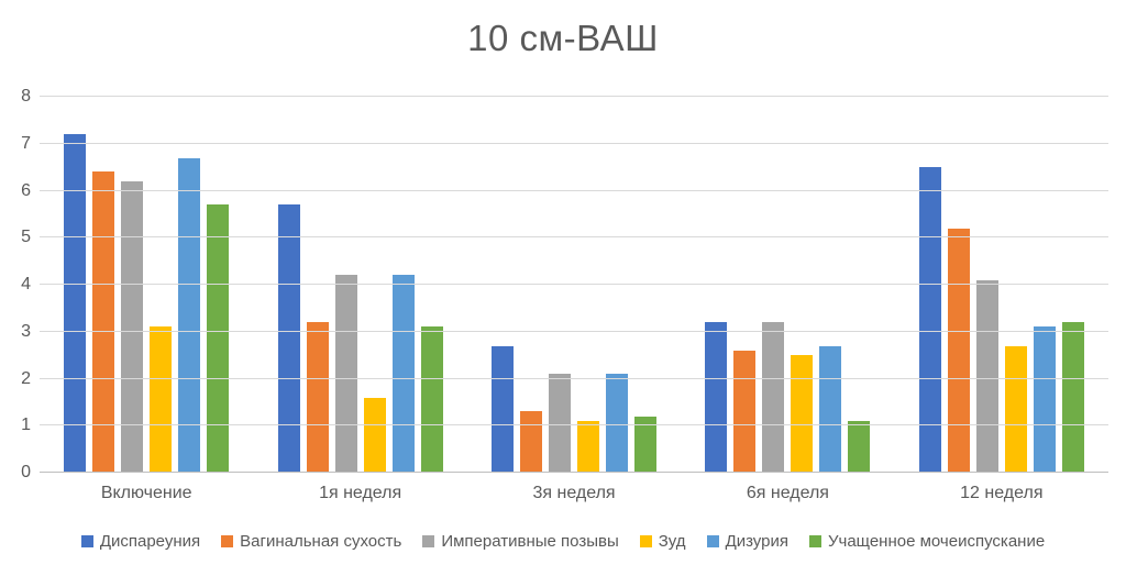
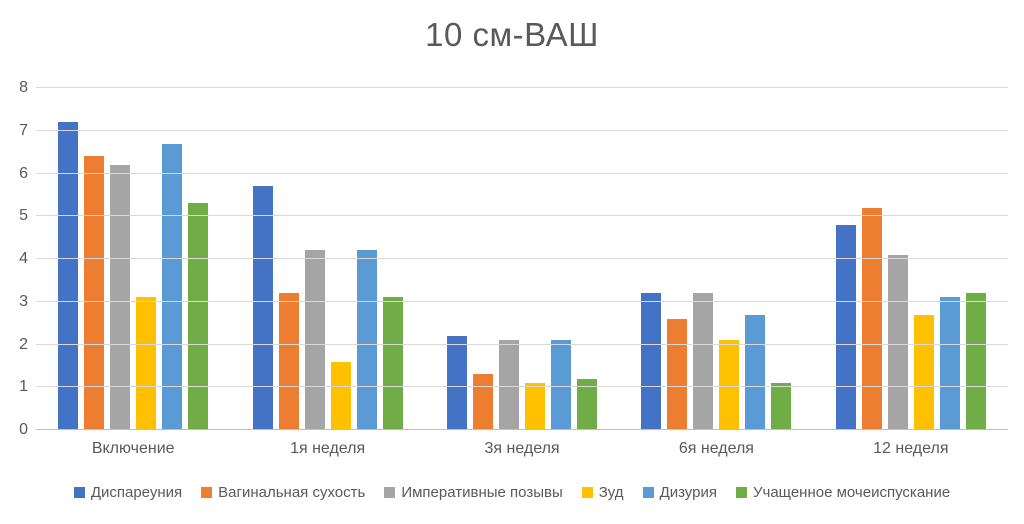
Учащенное мочеиспускание/Включение: 5.7 -> 5.3
Диспареуния/3я неделя: 2.7 -> 2.2
Зуд/6я неделя: 2.5 -> 2.1
Диспареуния/12 неделя: 6.5 -> 4.8
